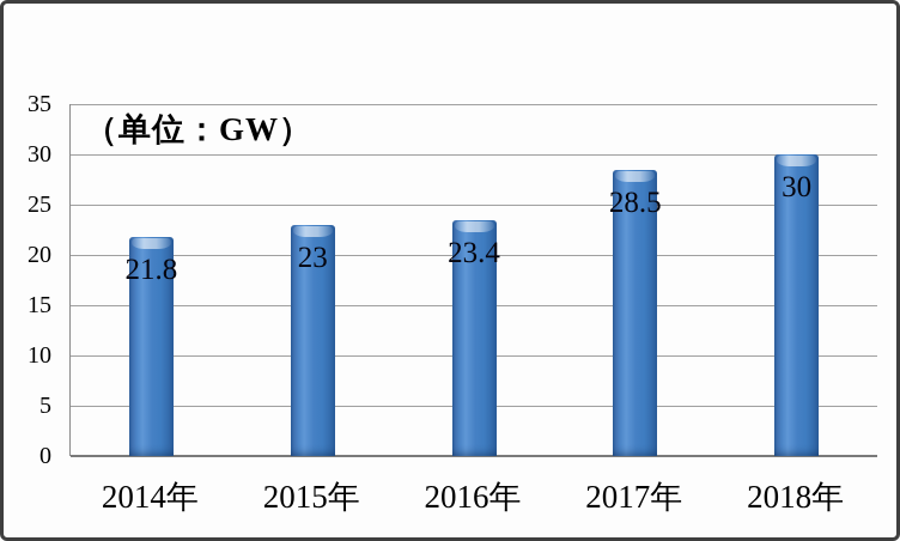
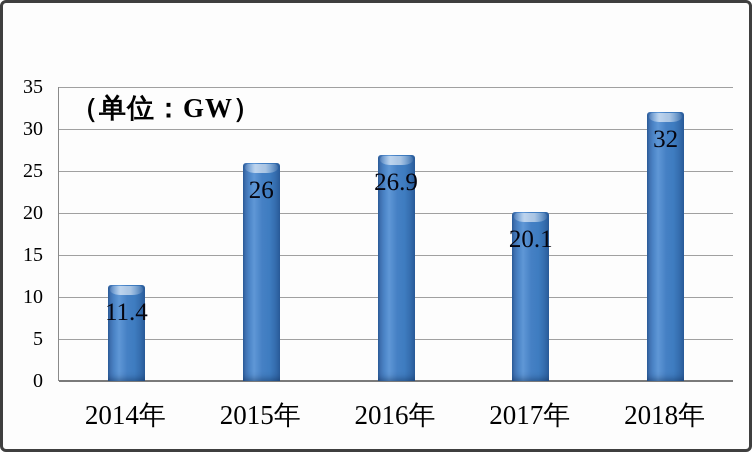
2014年: 21.8 -> 11.4
2015年: 23 -> 26
2016年: 23.4 -> 26.9
2017年: 28.5 -> 20.1
2018年: 30 -> 32
